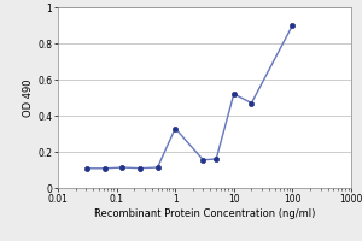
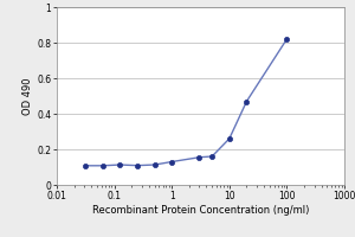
1: 0.33 -> 0.13
10: 0.52 -> 0.26
100: 0.90 -> 0.82
